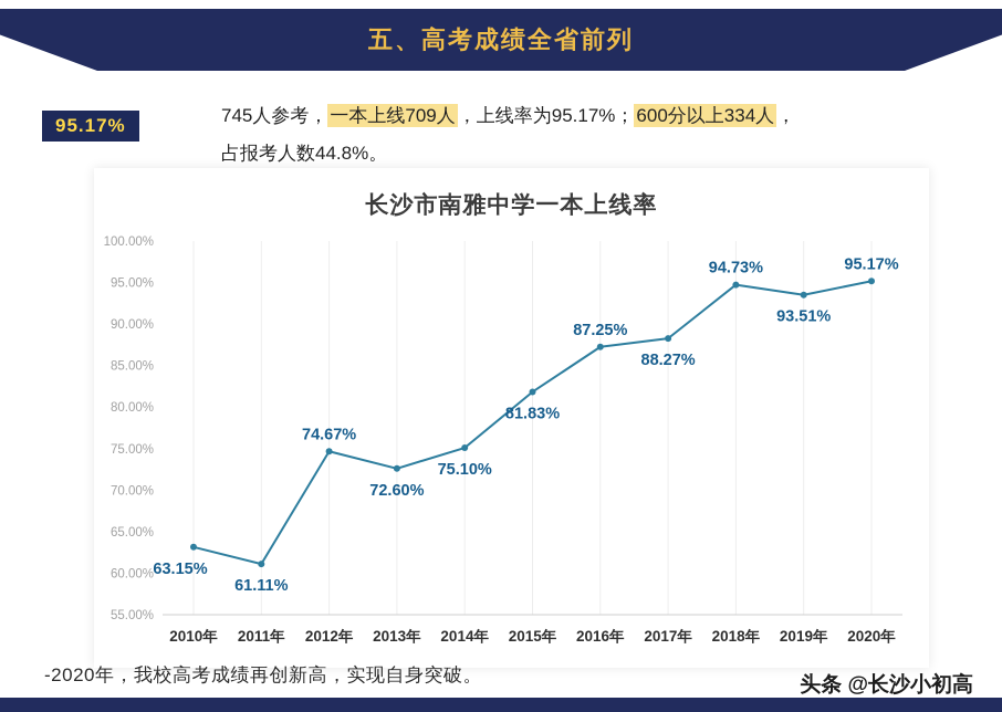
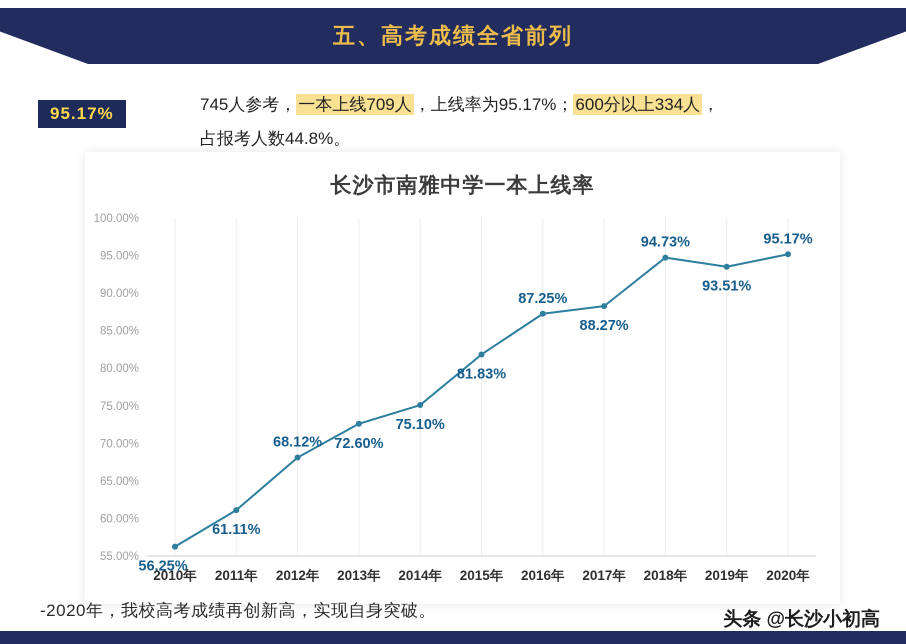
2010年: 63.15% -> 56.25%
2012年: 74.67% -> 68.12%
